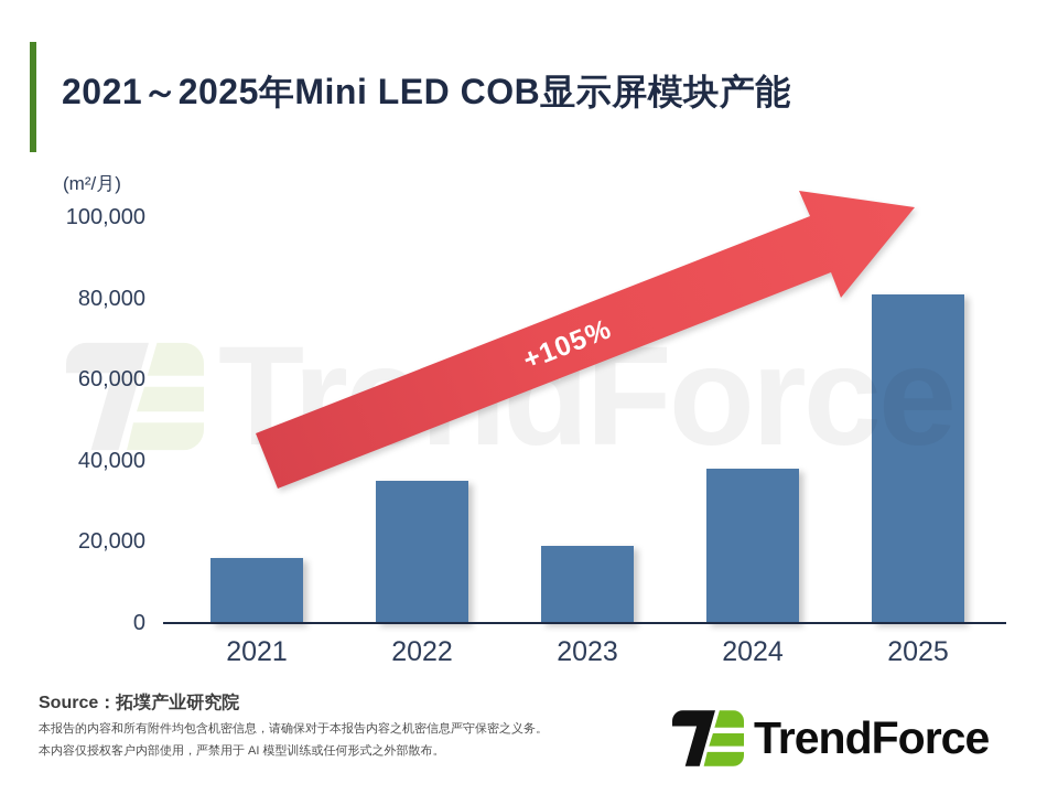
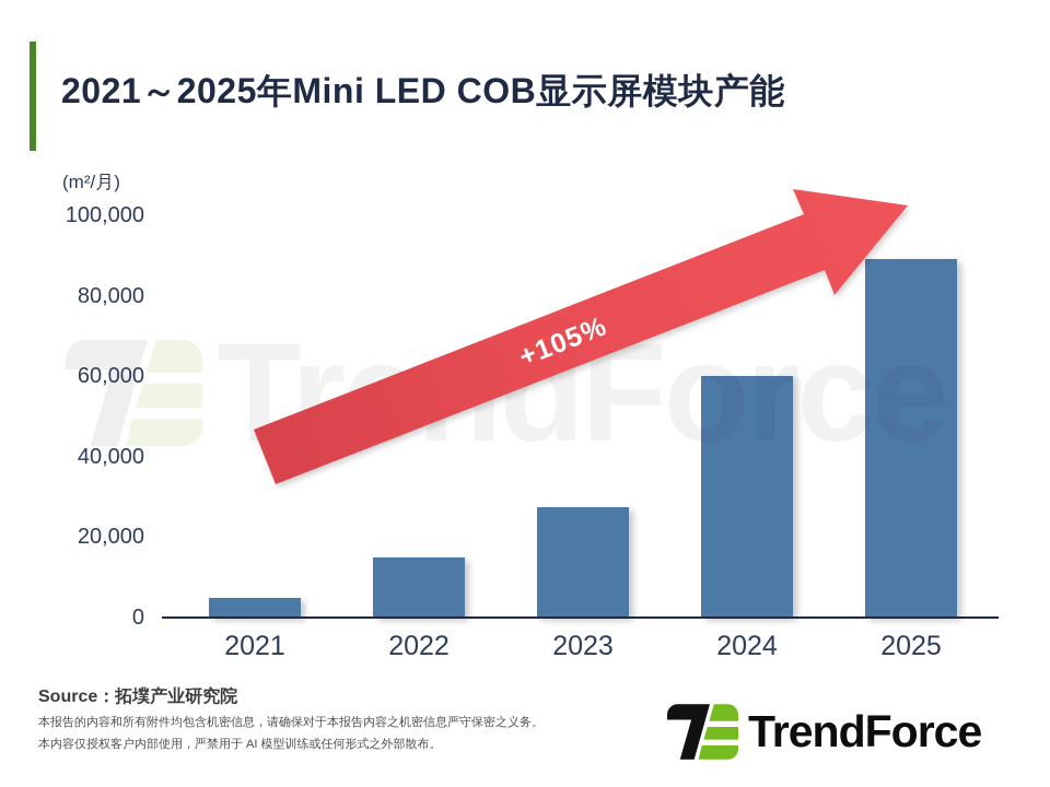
2021: 16000 -> 5000
2022: 35000 -> 15000
2023: 19000 -> 28000
2024: 38000 -> 60000
2025: 81000 -> 89000
